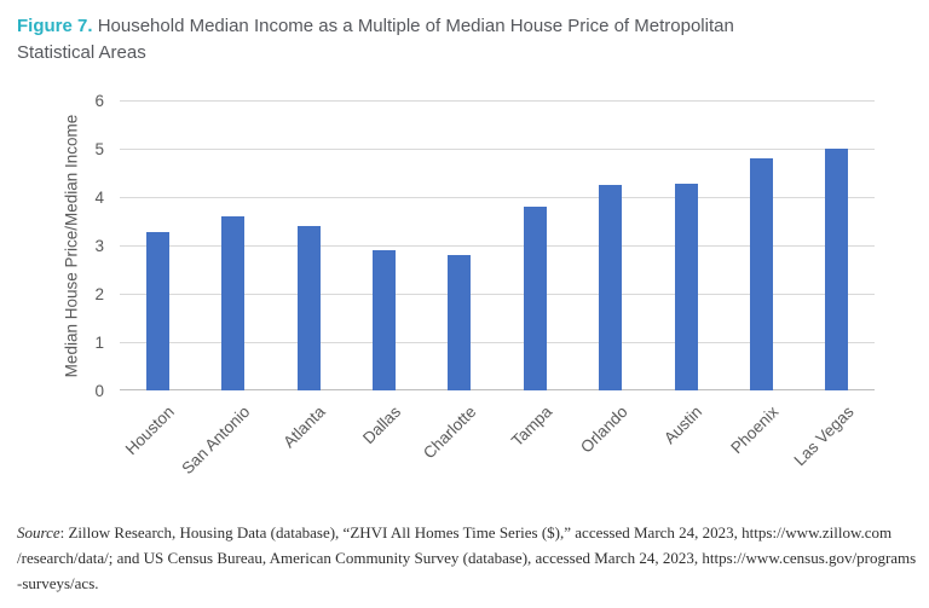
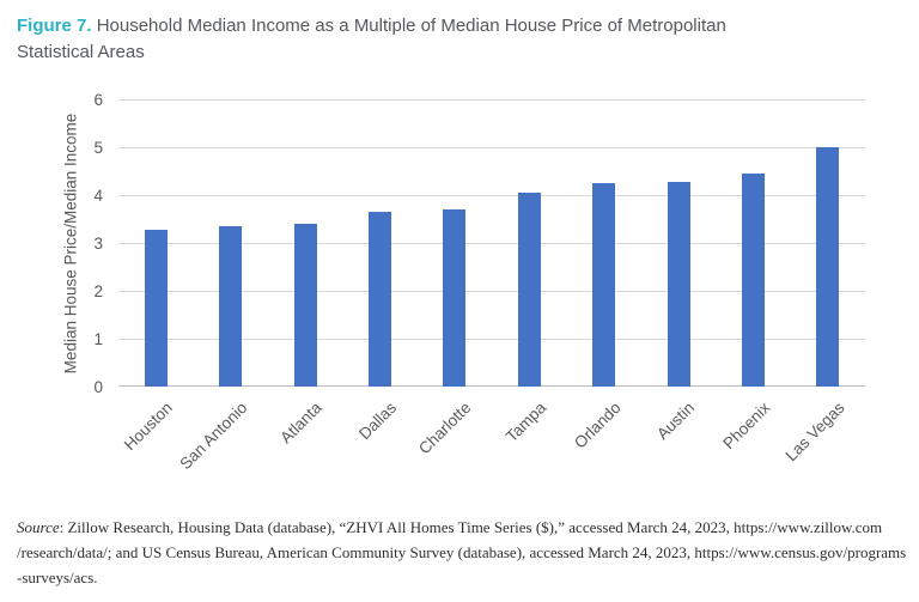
San Antonio: 3.6 -> 3.4
Dallas: 2.9 -> 3.7
Charlotte: 2.8 -> 3.7
Tampa: 3.8 -> 4.0
Phoenix: 4.8 -> 4.4
